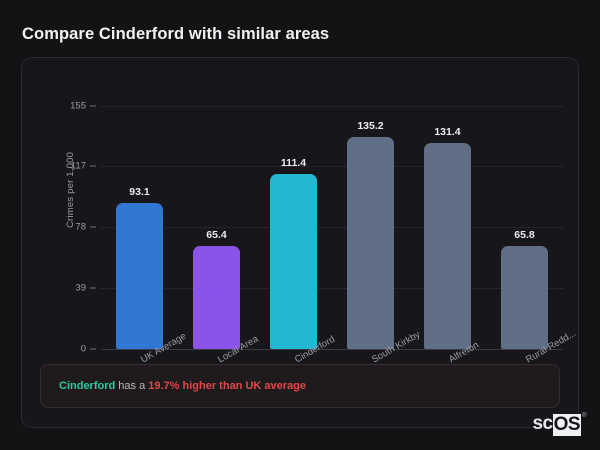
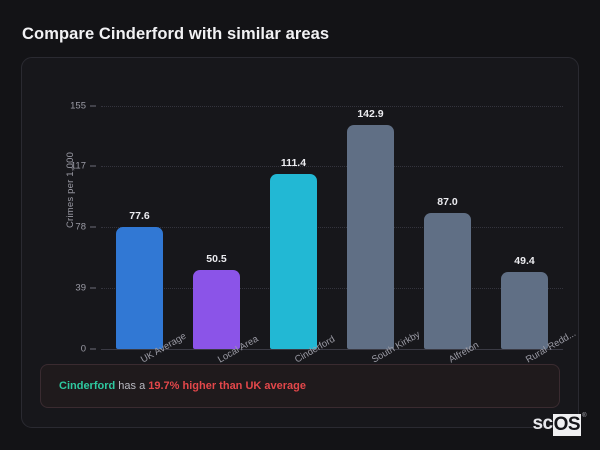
UK Average: 93.1 -> 77.6
Local Area: 65.4 -> 50.5
South Kirkby: 135.2 -> 142.9
Alfreton: 131.4 -> 87.0
Rural Redd...: 65.8 -> 49.4
